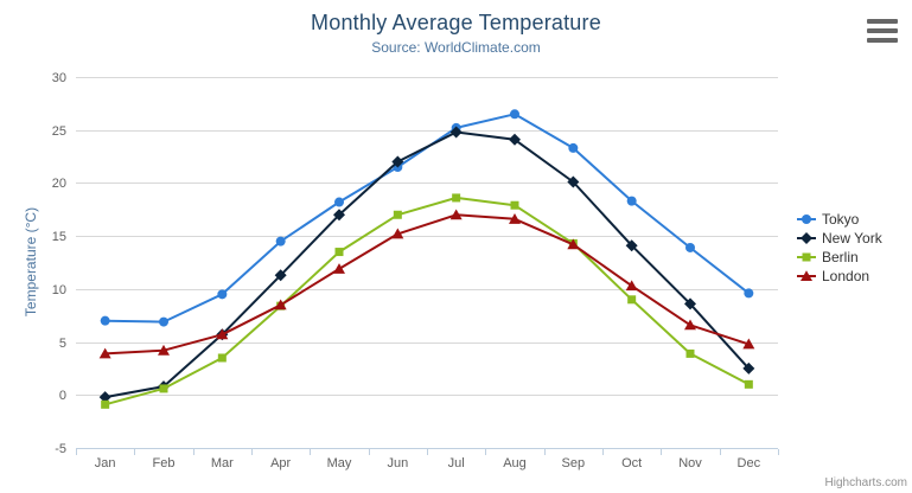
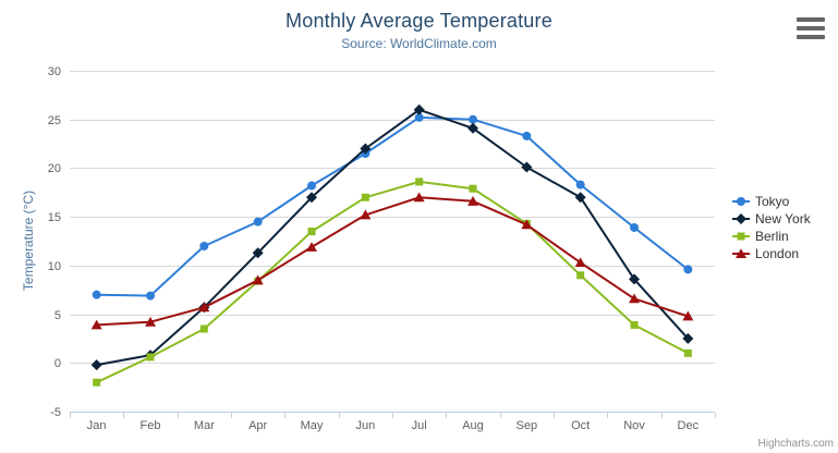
Berlin/Jan: -1 -> -2
Tokyo/Mar: 10 -> 12
New York/Jul: 25 -> 26
Tokyo/Aug: 26 -> 25
New York/Oct: 14 -> 17
